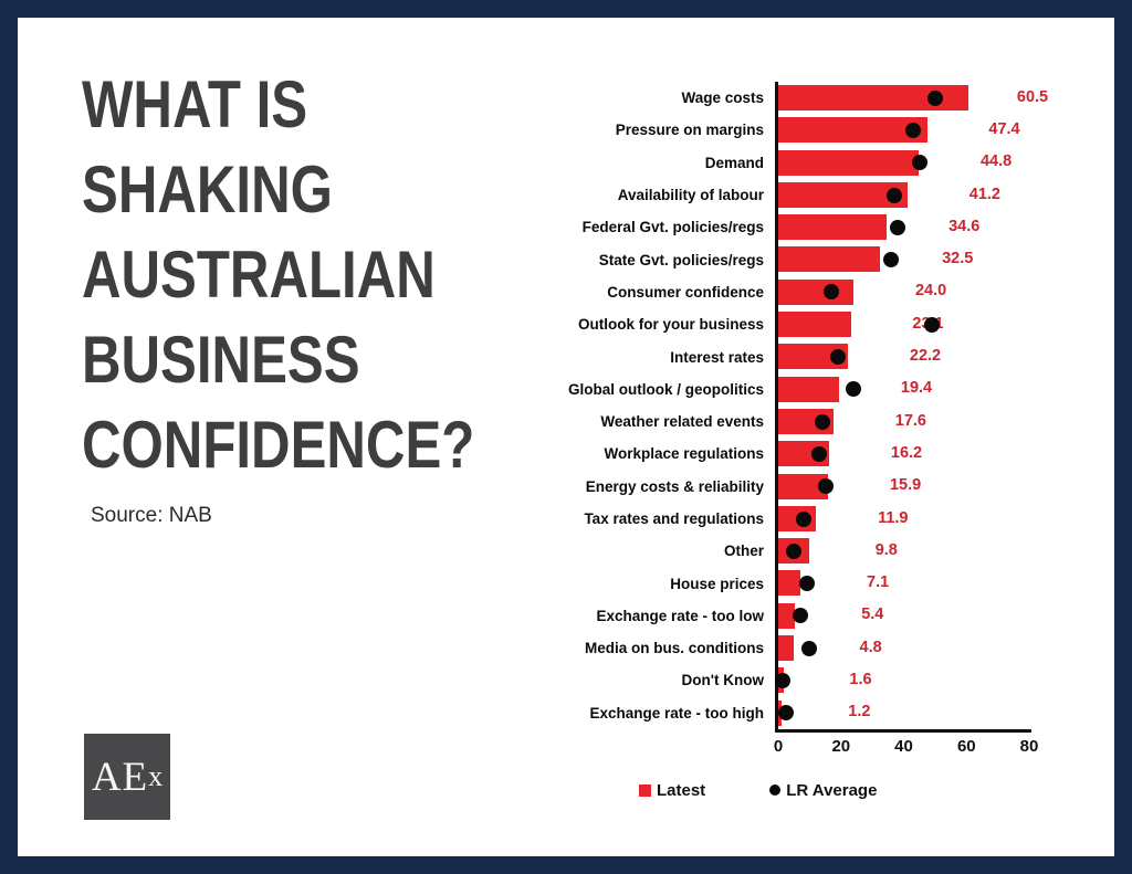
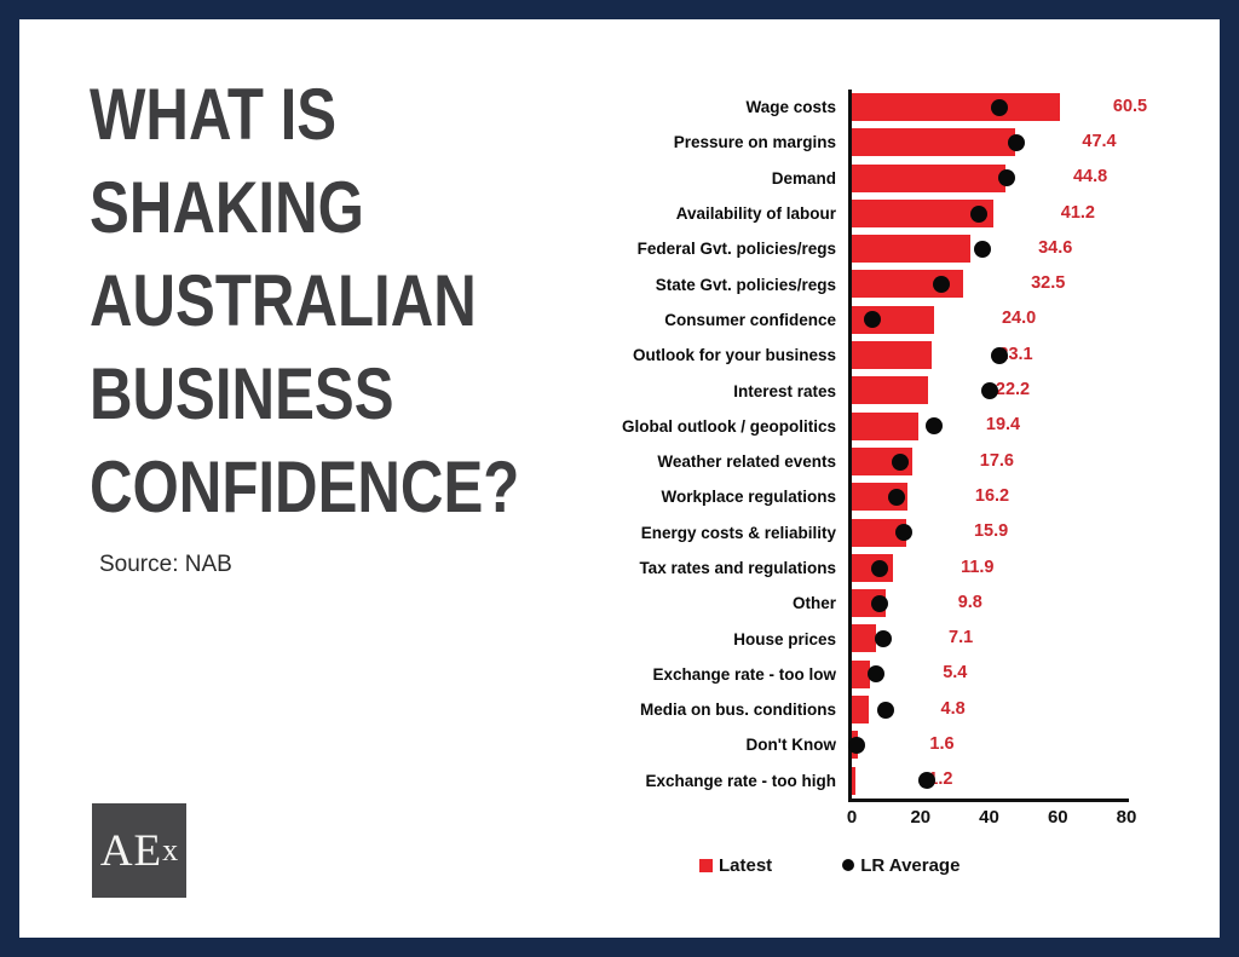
LR Average/Wage costs: 50 -> 43
LR Average/Pressure on margins: 43 -> 48
LR Average/State Gvt. policies/regs: 36 -> 26
LR Average/Consumer confidence: 17 -> 6
LR Average/Outlook for your business: 49 -> 43
LR Average/Interest rates: 19 -> 40
LR Average/Other: 5 -> 8
LR Average/Exchange rate - too high: 2 -> 22
